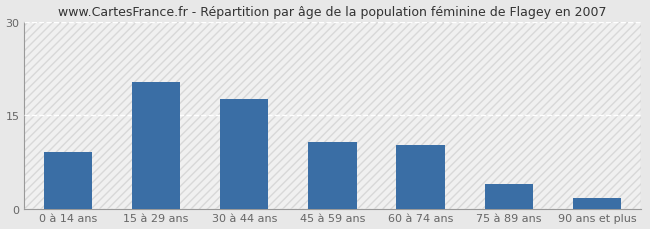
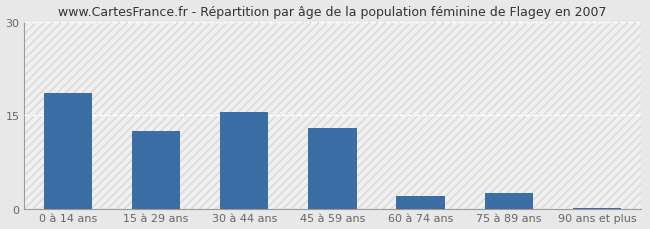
0 à 14 ans: 9.2 -> 18.5
15 à 29 ans: 20.4 -> 12.5
30 à 44 ans: 17.6 -> 15.5
45 à 59 ans: 10.8 -> 13.0
60 à 74 ans: 10.2 -> 2.2
75 à 89 ans: 4.0 -> 2.6
90 ans et plus: 1.8 -> 0.1
